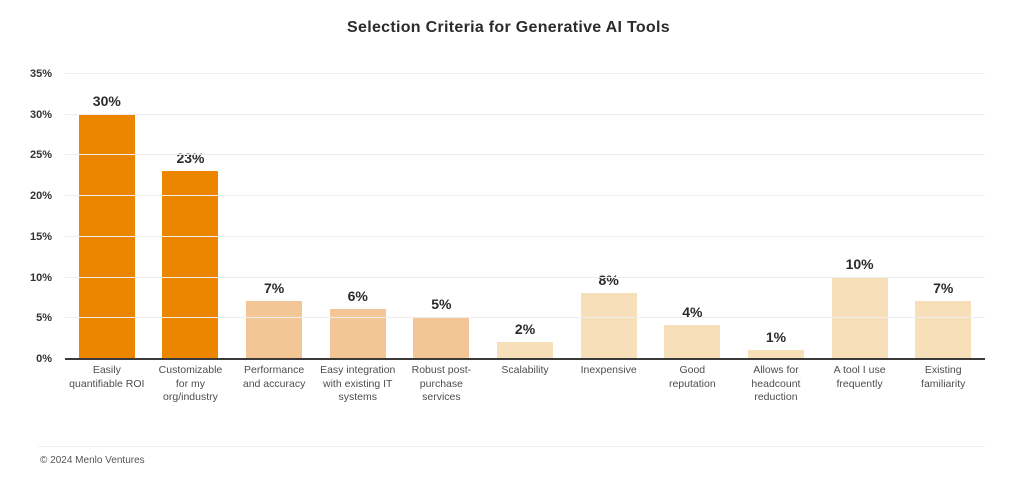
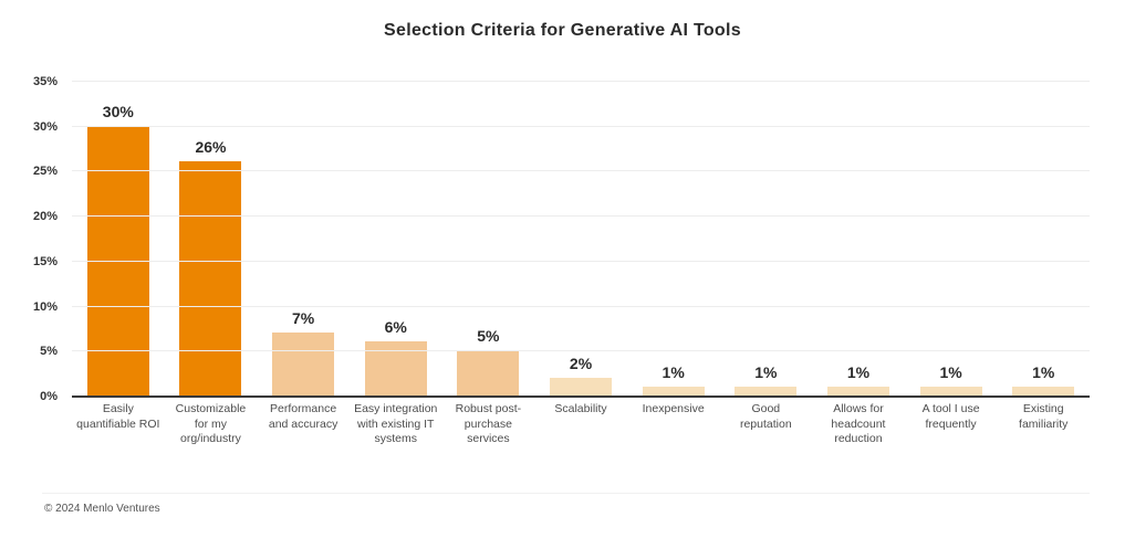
Customizable for my org/industry: 23% -> 26%
Inexpensive: 8% -> 1%
Good reputation: 4% -> 1%
A tool I use frequently: 10% -> 1%
Existing familiarity: 7% -> 1%
